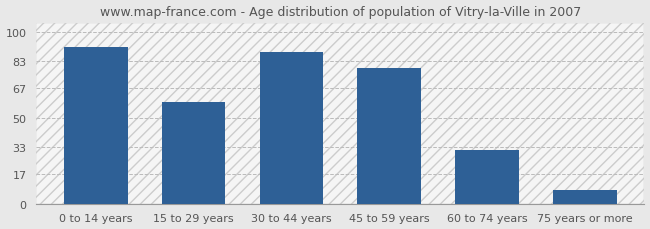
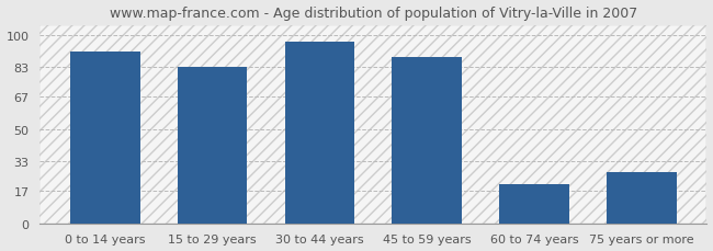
15 to 29 years: 59 -> 83
30 to 44 years: 88 -> 96
45 to 59 years: 79 -> 88
60 to 74 years: 31 -> 21
75 years or more: 8 -> 27
